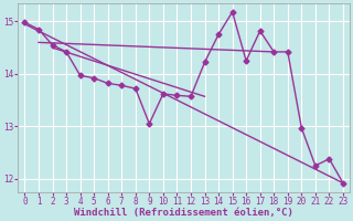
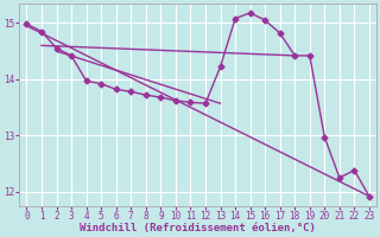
9: 13.05 -> 13.68
14: 14.75 -> 15.08
16: 14.25 -> 15.05
